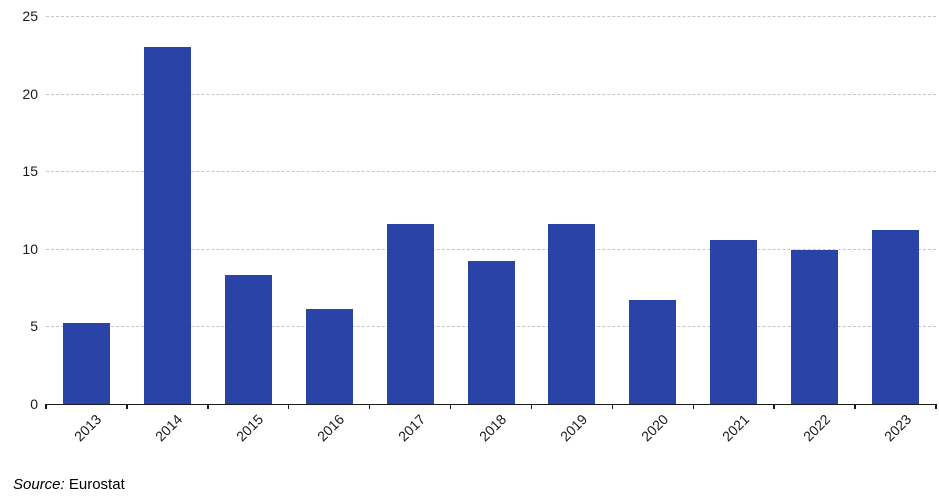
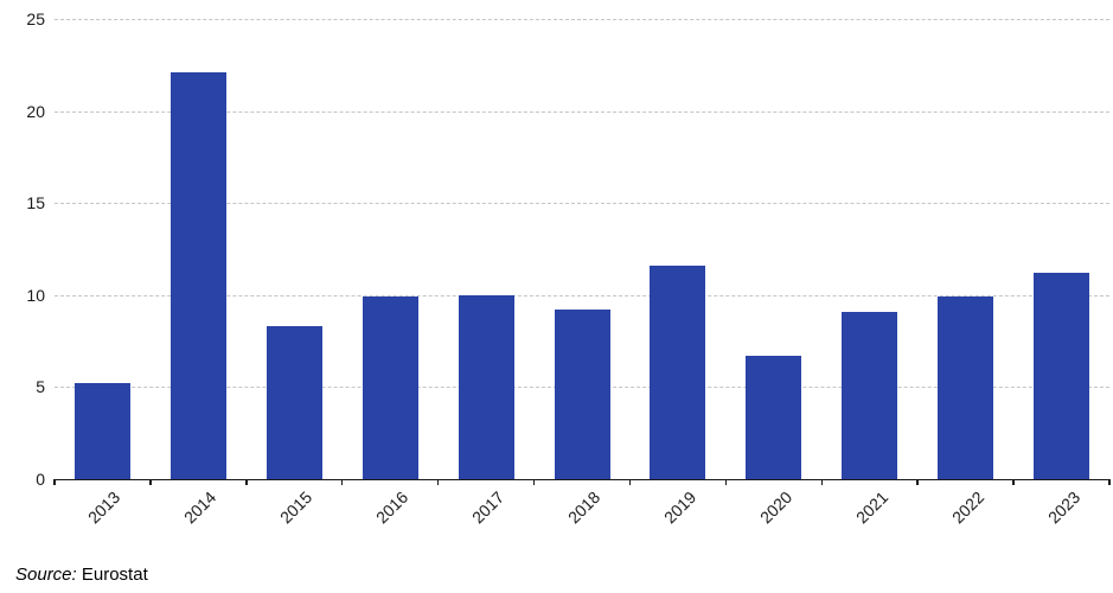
2014: 23.0 -> 22.1
2016: 6.1 -> 9.9
2017: 11.6 -> 10.0
2021: 10.6 -> 9.1
